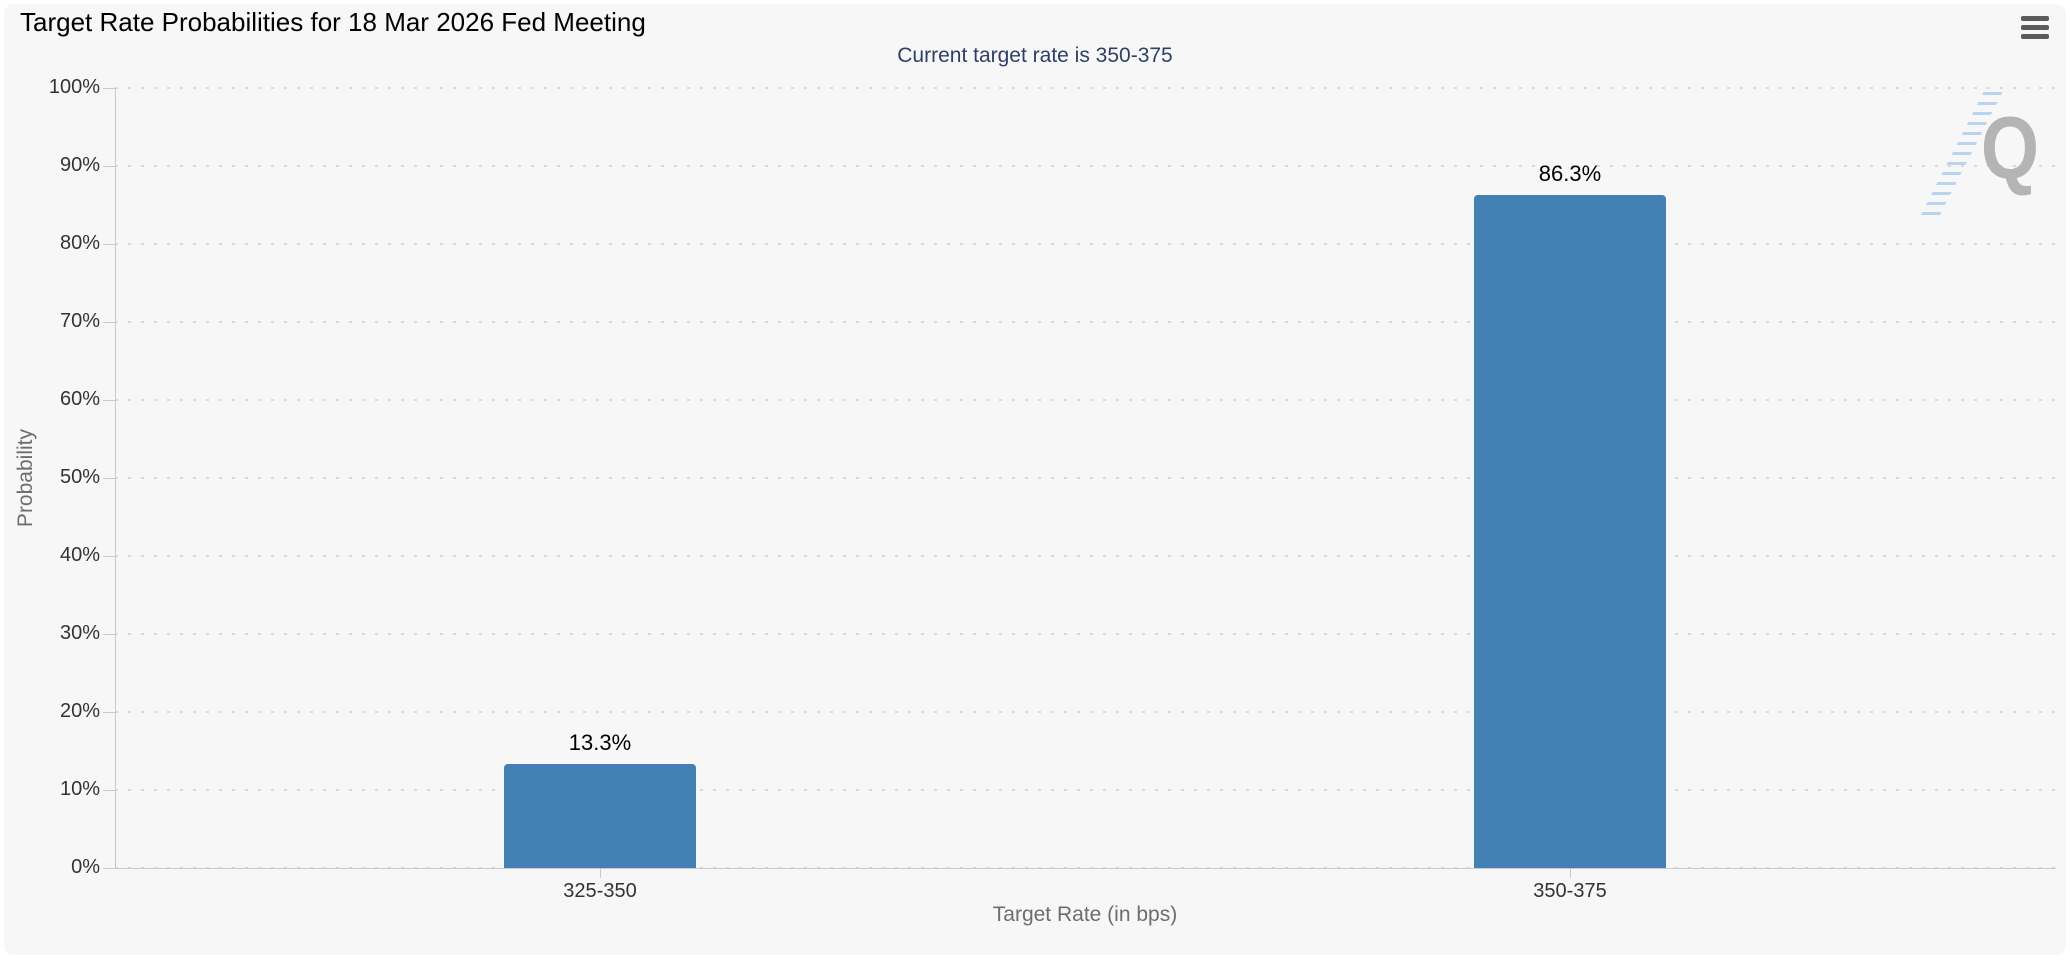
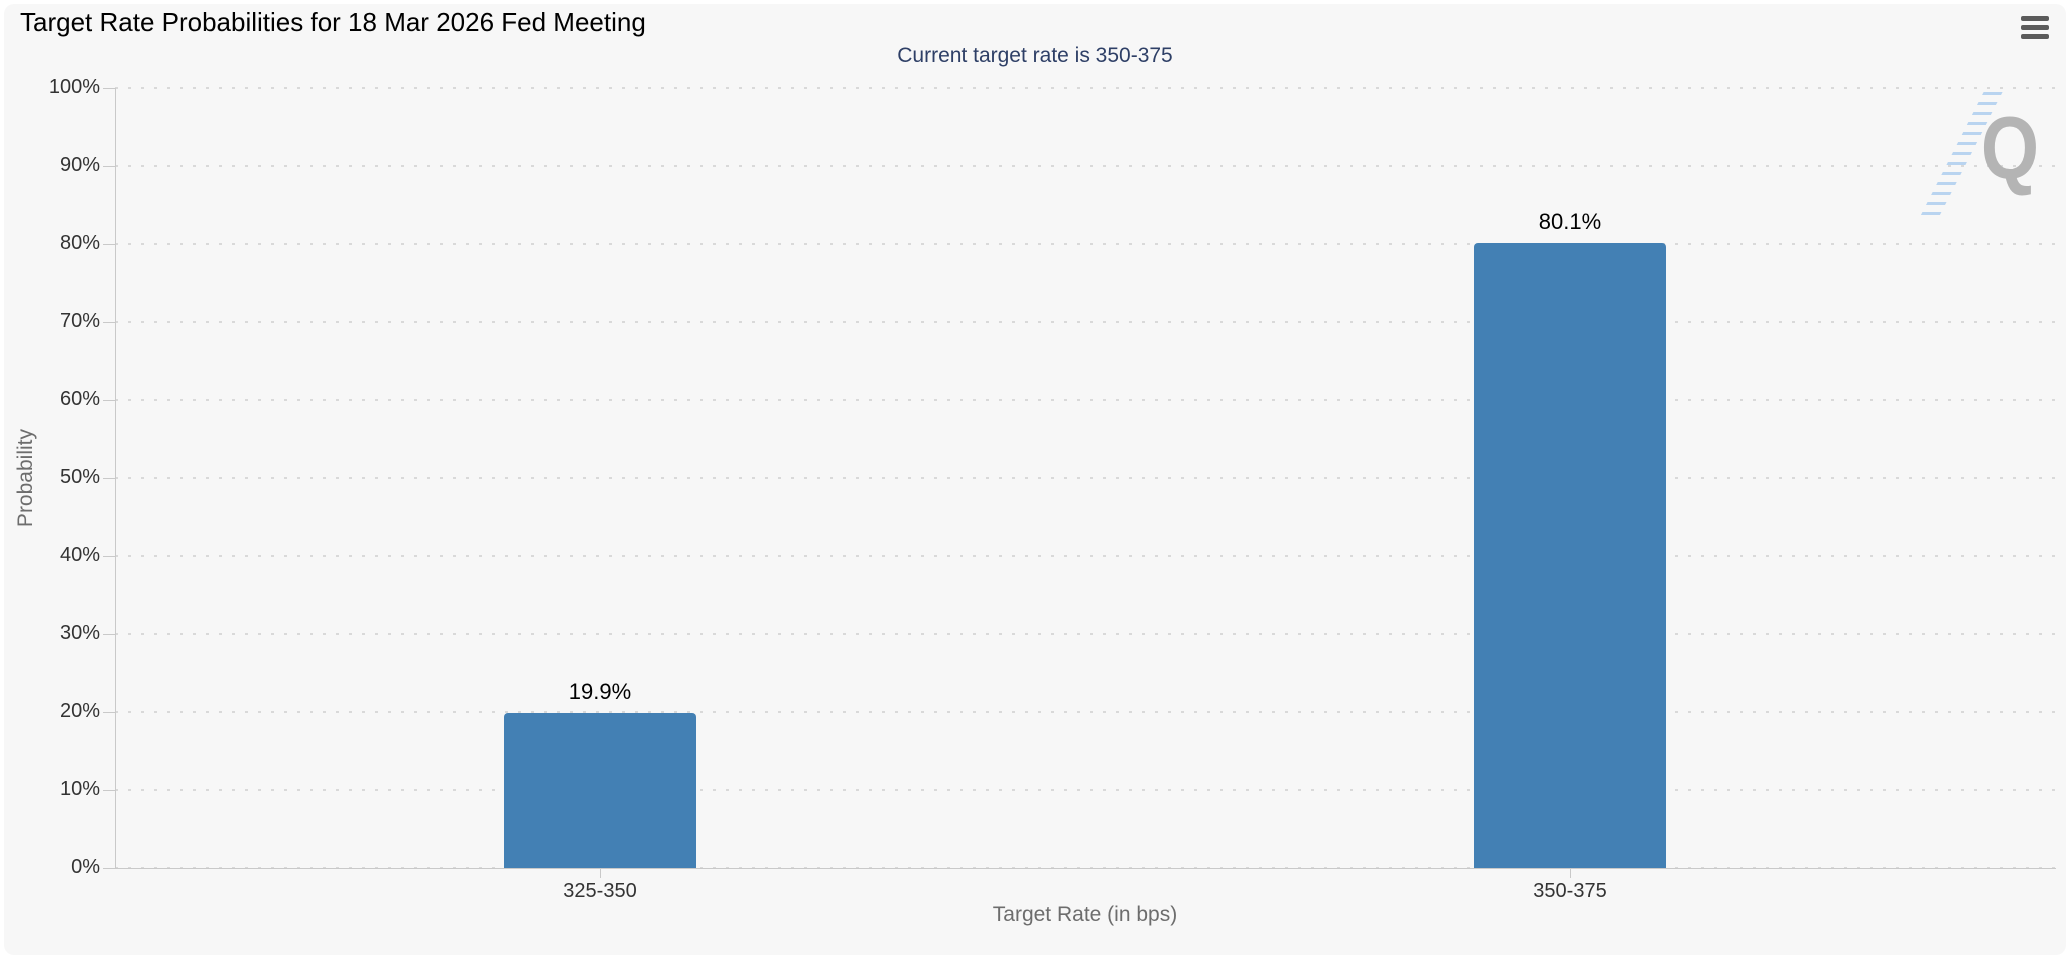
325-350: 13.3% -> 19.9%
350-375: 86.3% -> 80.1%
